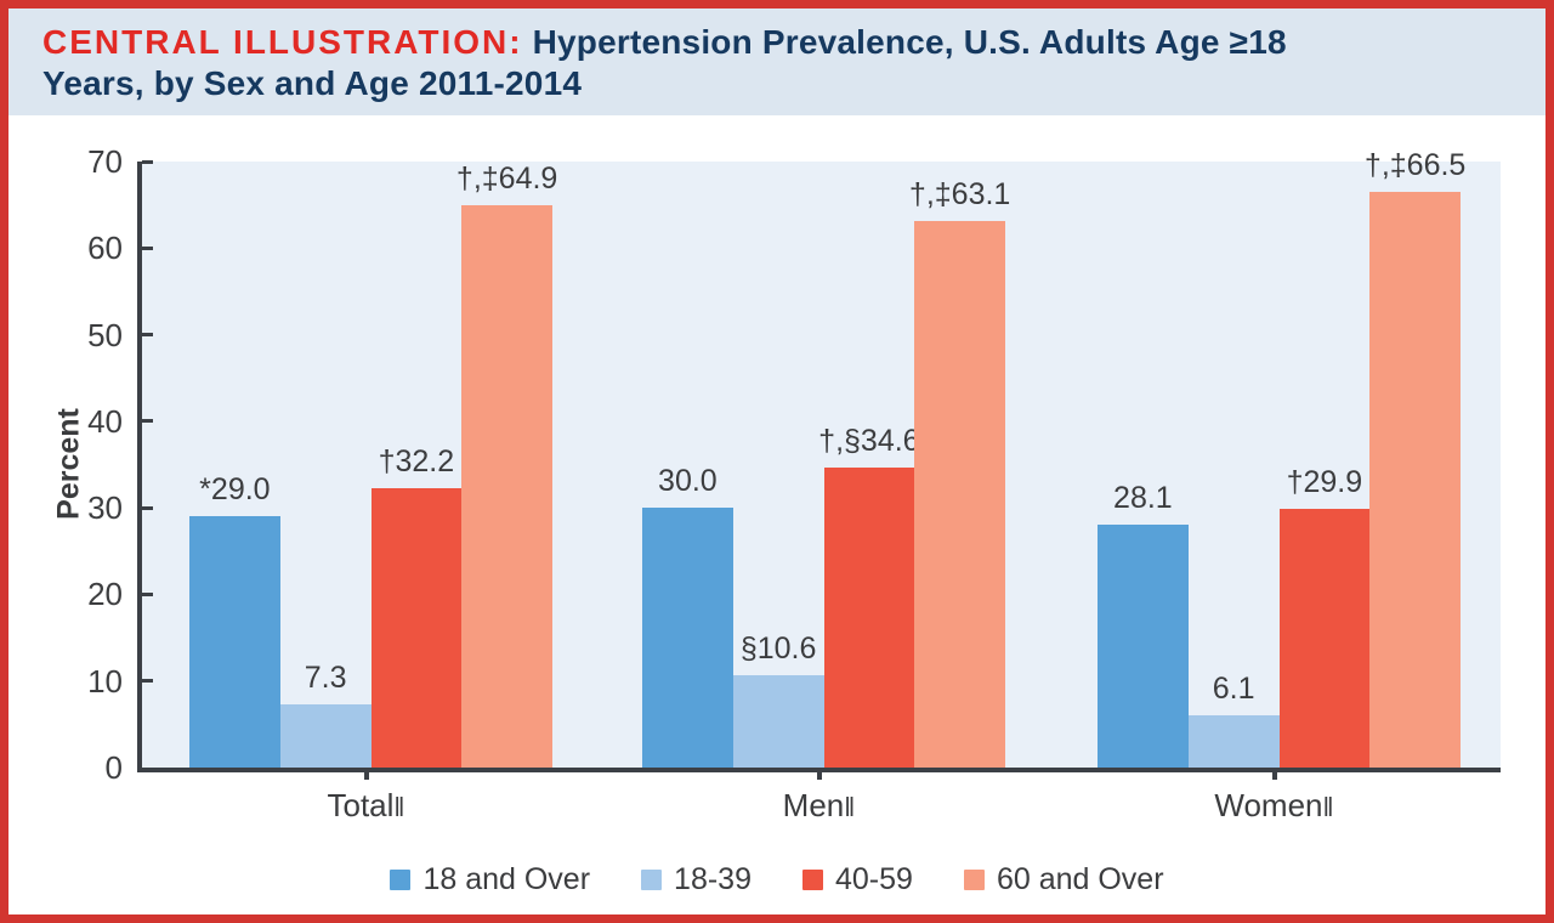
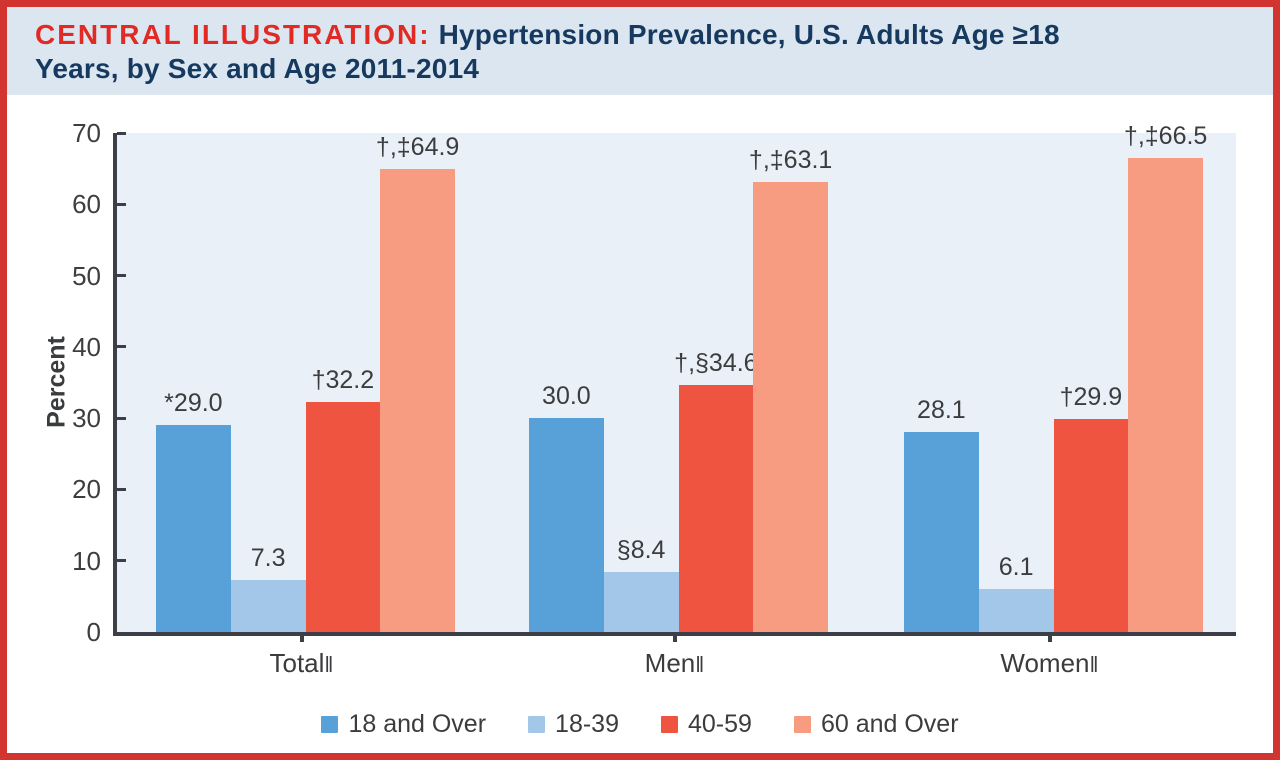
18-39/Men: 10.6 -> 8.4
